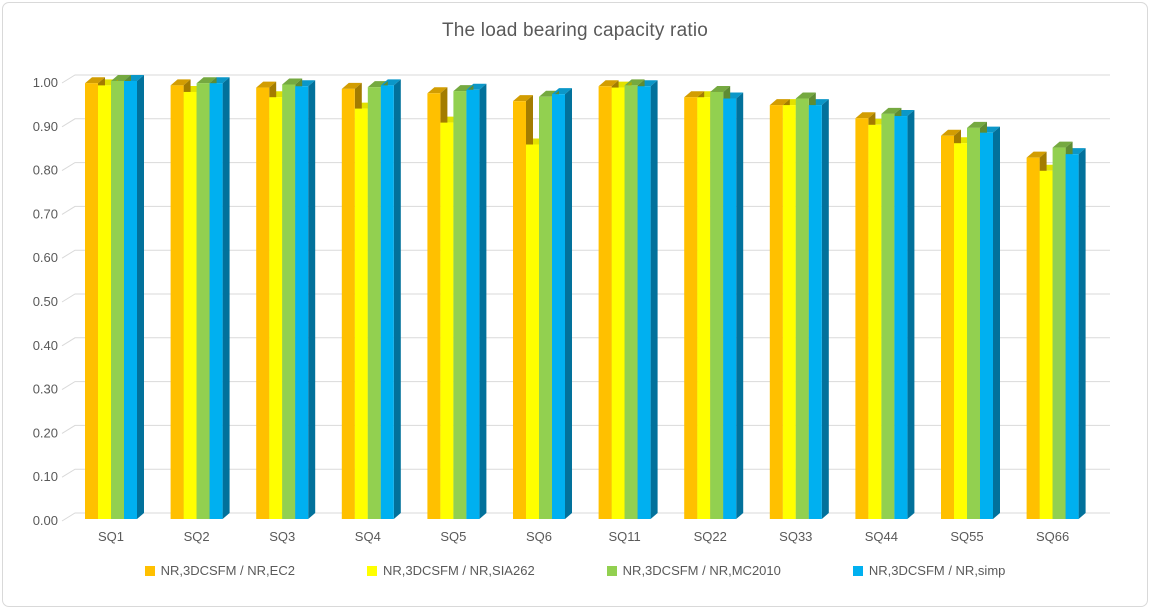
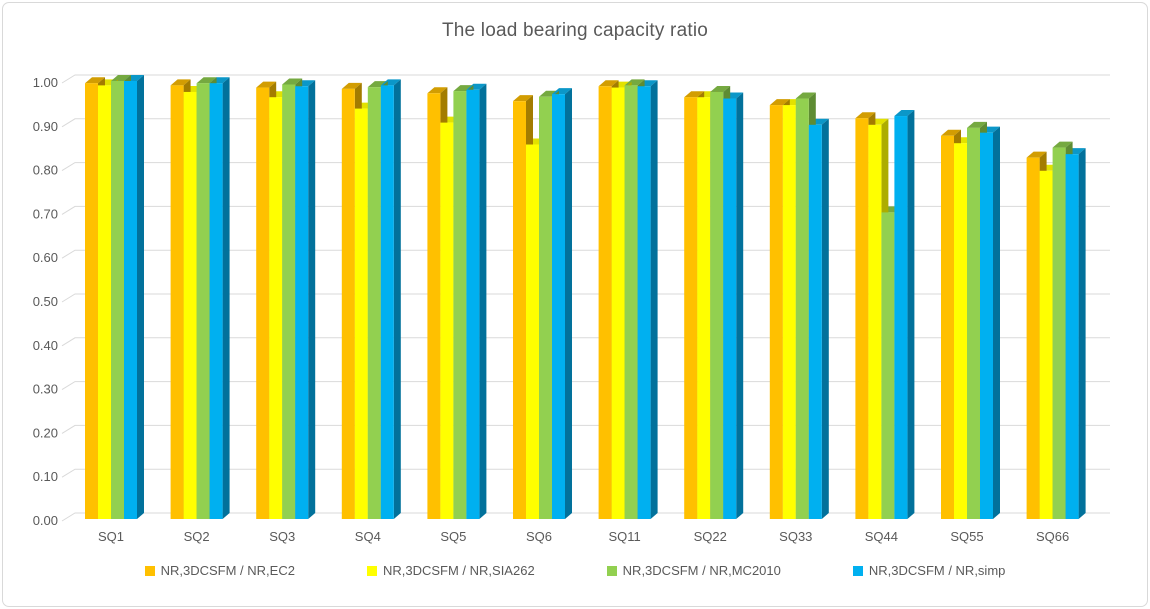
NR,3DCSFM / NR,simp/SQ33: 0.94 -> 0.90
NR,3DCSFM / NR,MC2010/SQ44: 0.93 -> 0.70
